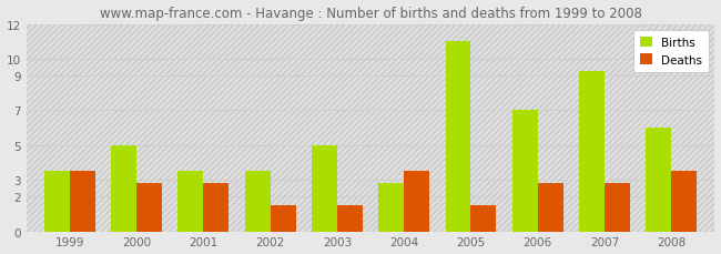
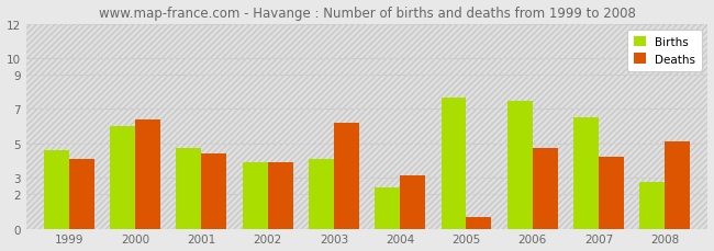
Births/1999: 3.5 -> 4.6
Deaths/1999: 3.5 -> 4.1
Births/2000: 5.0 -> 6.0
Deaths/2000: 2.8 -> 6.4
Births/2001: 3.5 -> 4.7
Deaths/2001: 2.8 -> 4.4
Births/2002: 3.5 -> 3.9
Deaths/2002: 1.5 -> 3.9
Births/2003: 5.0 -> 4.1
Deaths/2003: 1.5 -> 6.2
Births/2004: 2.8 -> 2.4
Deaths/2004: 3.5 -> 3.1
Births/2005: 11.0 -> 7.7
Deaths/2005: 1.5 -> 0.7
Births/2006: 7.0 -> 7.5
Deaths/2006: 2.8 -> 4.7
Births/2007: 9.3 -> 6.5
Deaths/2007: 2.8 -> 4.2
Births/2008: 6.0 -> 2.7
Deaths/2008: 3.5 -> 5.1
